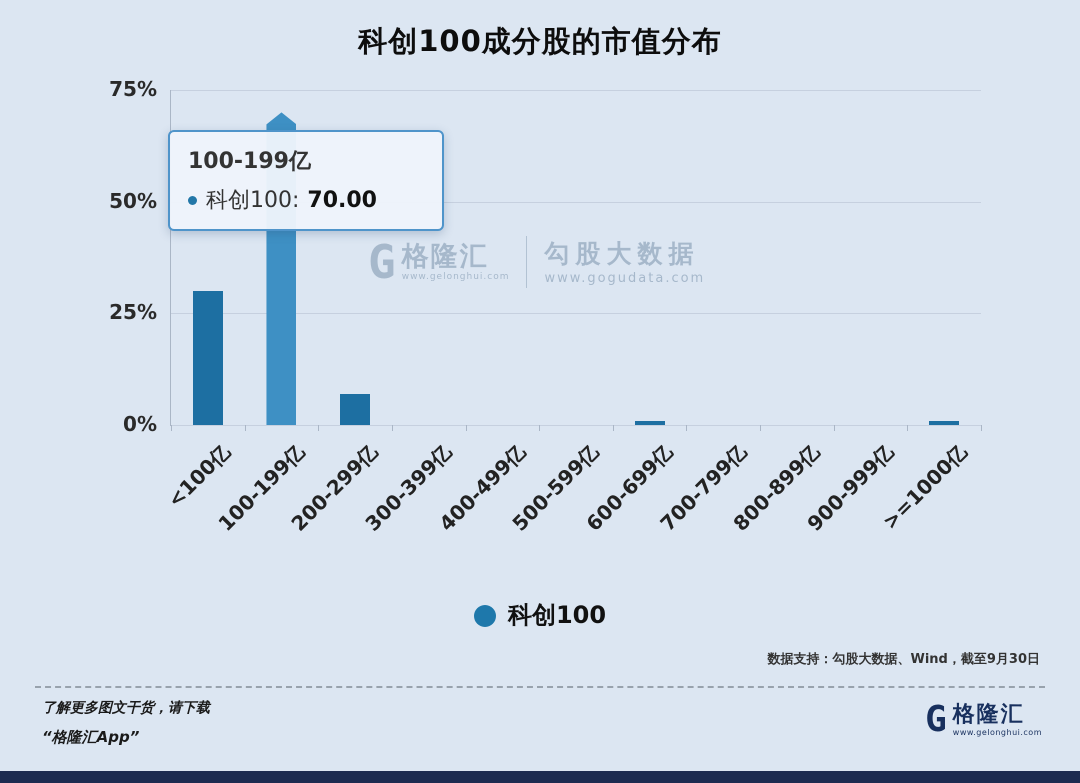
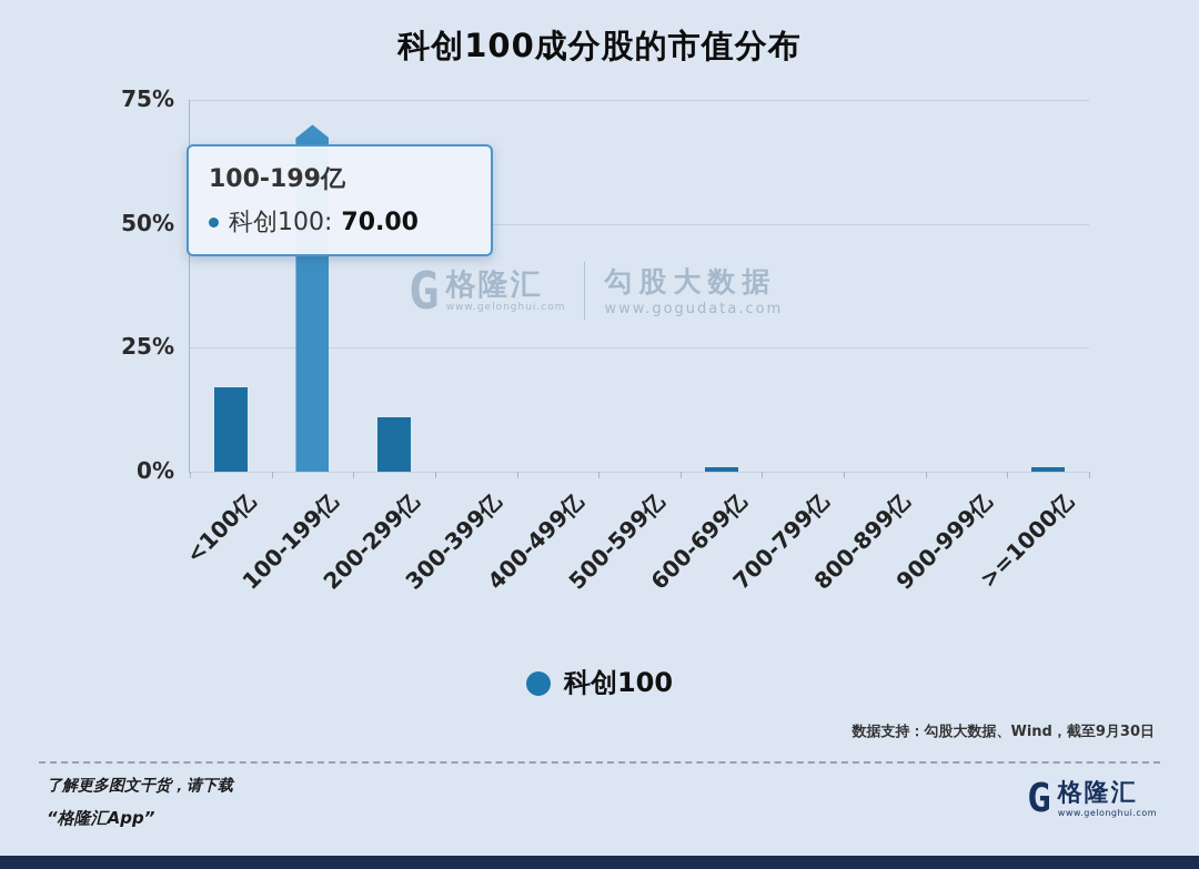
<100亿: 30% -> 17%
200-299亿: 7% -> 11%
